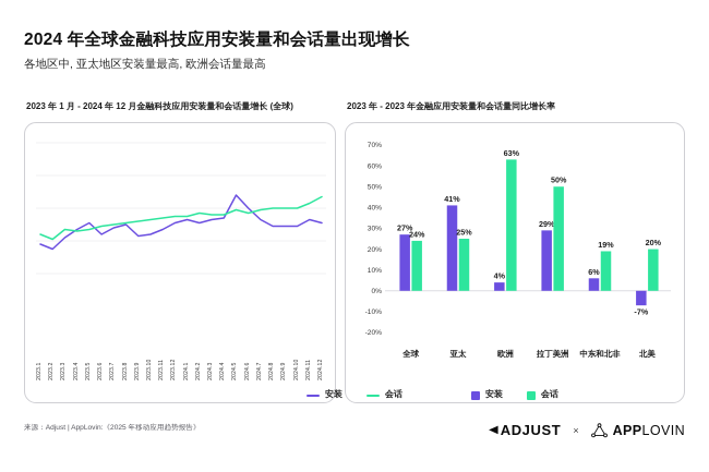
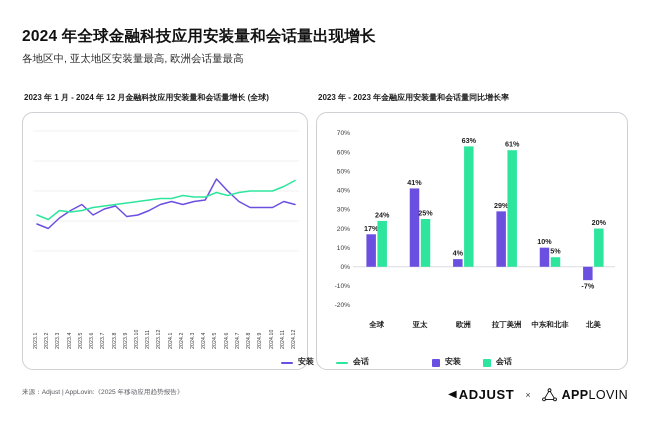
2023 年 - 2023 年金融应用安装量和会话量同比增长率/安装/全球: 27% -> 17%
2023 年 - 2023 年金融应用安装量和会话量同比增长率/会话/拉丁美洲: 50% -> 61%
2023 年 - 2023 年金融应用安装量和会话量同比增长率/安装/中东和北非: 6% -> 10%
2023 年 - 2023 年金融应用安装量和会话量同比增长率/会话/中东和北非: 19% -> 5%
